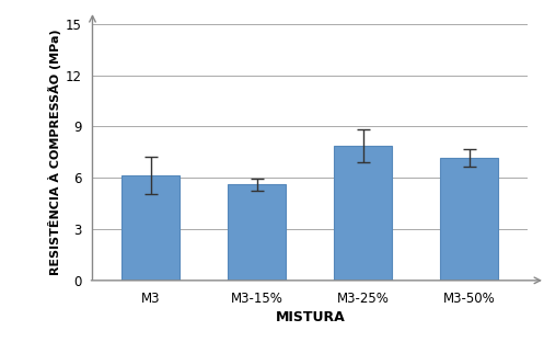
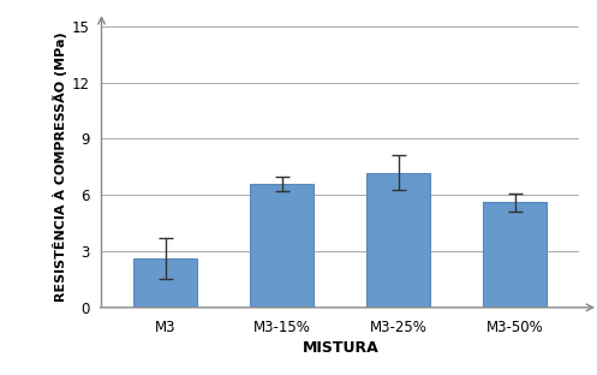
M3: 6.2 -> 2.6
M3-15%: 5.6 -> 6.6
M3-25%: 7.9 -> 7.2
M3-50%: 7.2 -> 5.6
